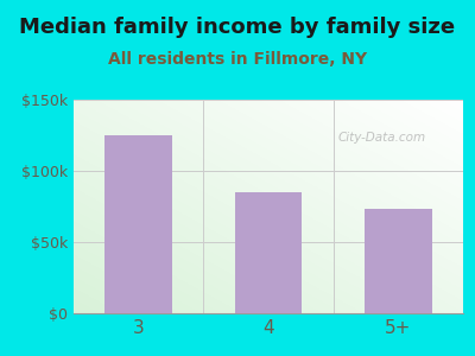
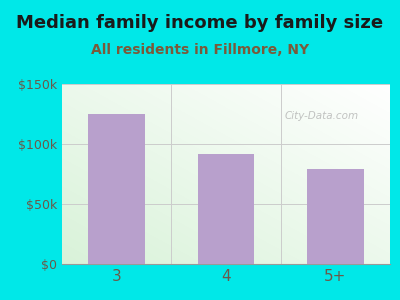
4: $85k -> $92k
5+: $73k -> $79k
